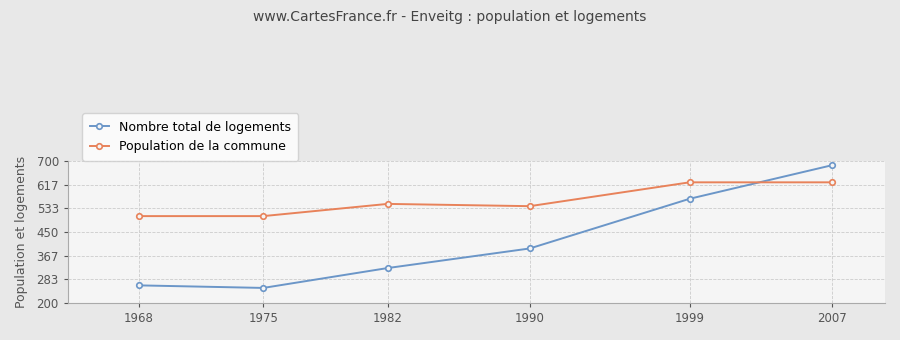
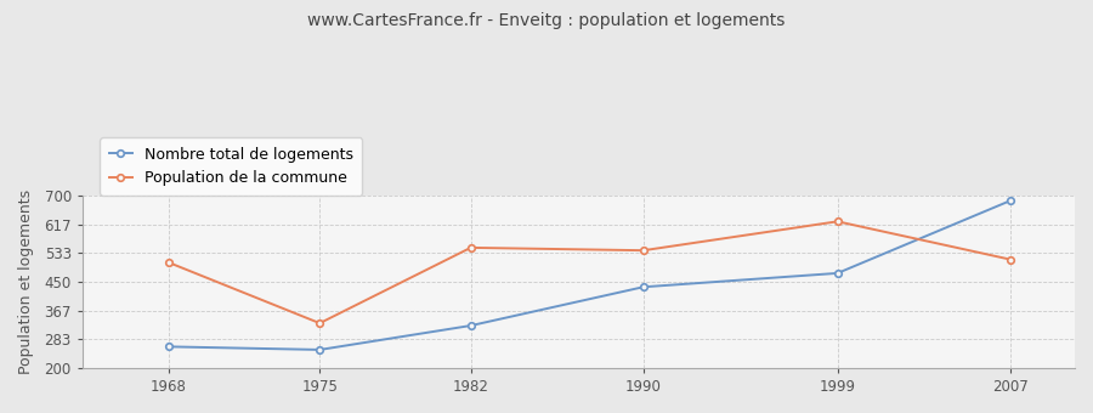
Population de la commune/1975: 506 -> 330
Nombre total de logements/1990: 392 -> 435
Nombre total de logements/1999: 567 -> 475
Population de la commune/2007: 625 -> 515
